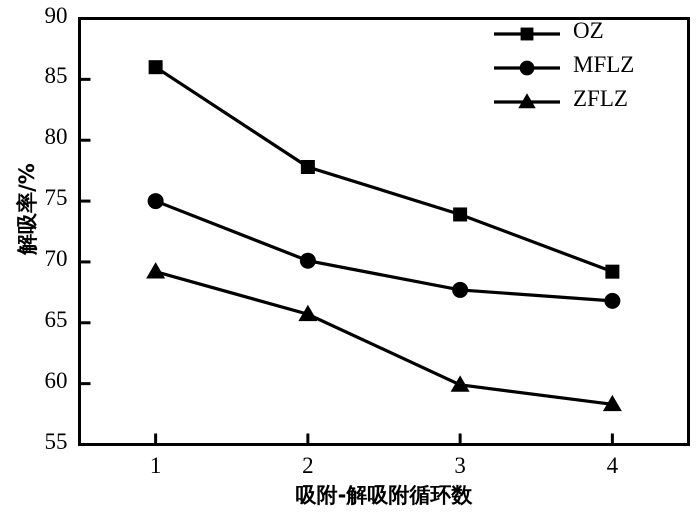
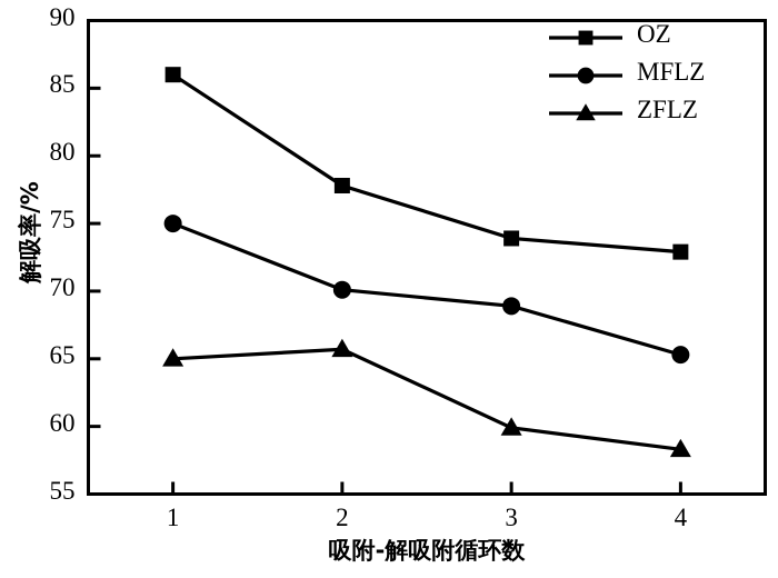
ZFLZ/1: 69.2 -> 65.0
MFLZ/3: 67.7 -> 68.9
OZ/4: 69.2 -> 72.9
MFLZ/4: 66.8 -> 65.3
